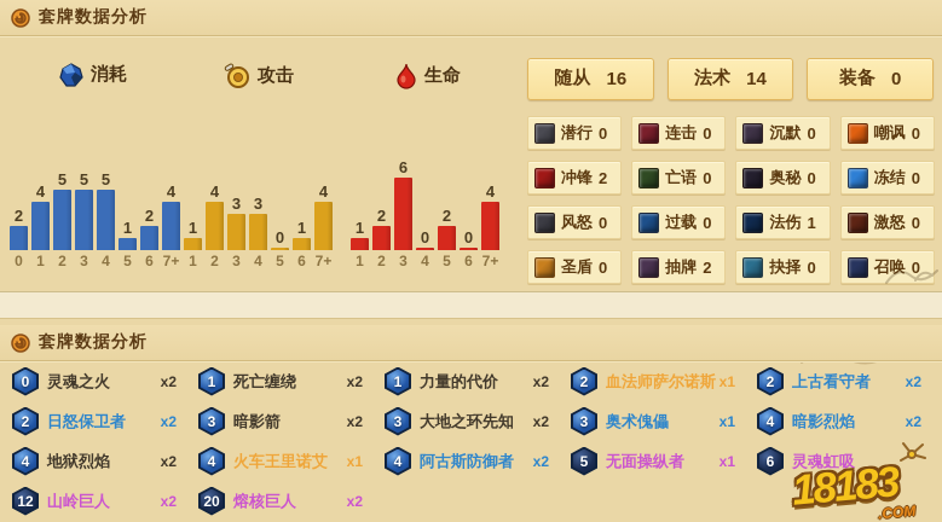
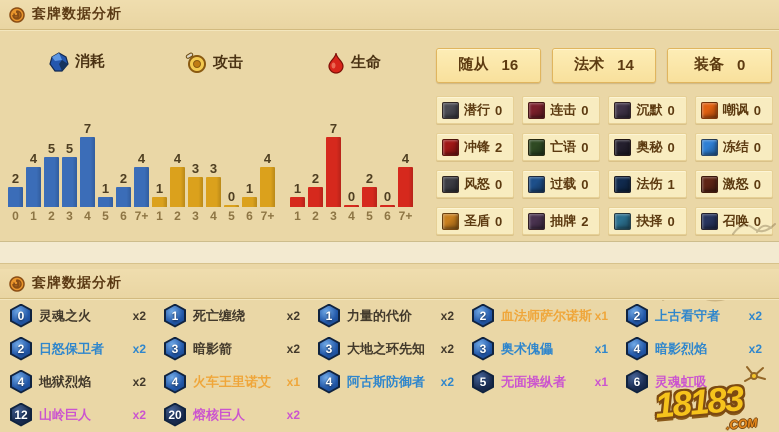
消耗/4: 5 -> 7
生命/3: 6 -> 7
